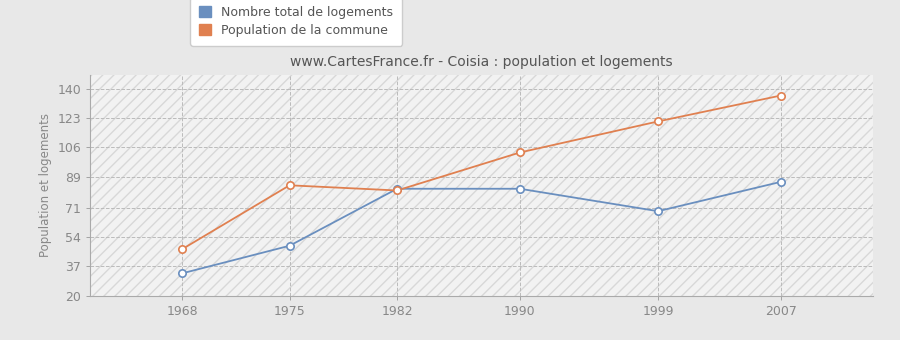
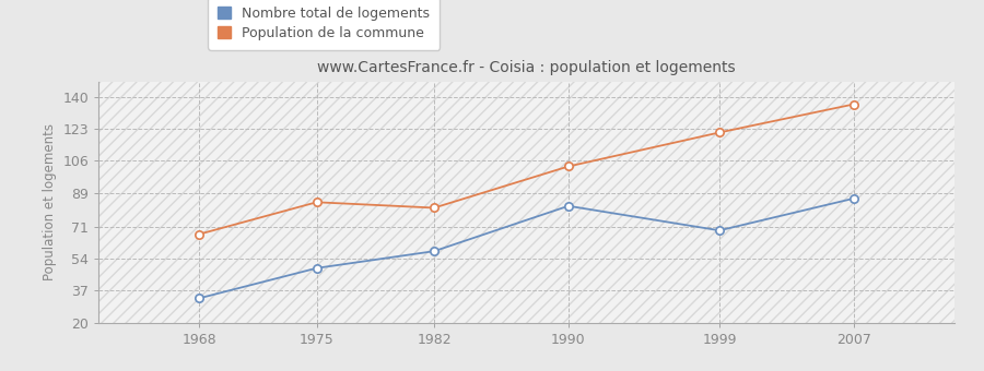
Population de la commune/1968: 47 -> 67
Nombre total de logements/1982: 82 -> 58
